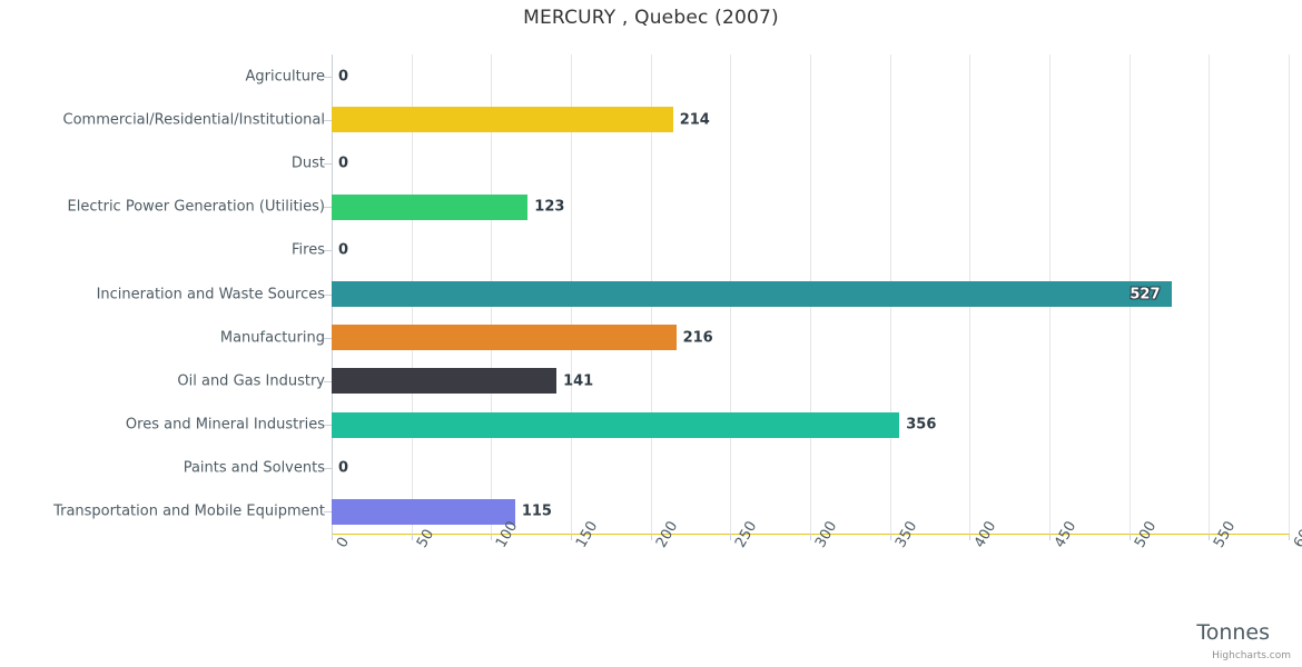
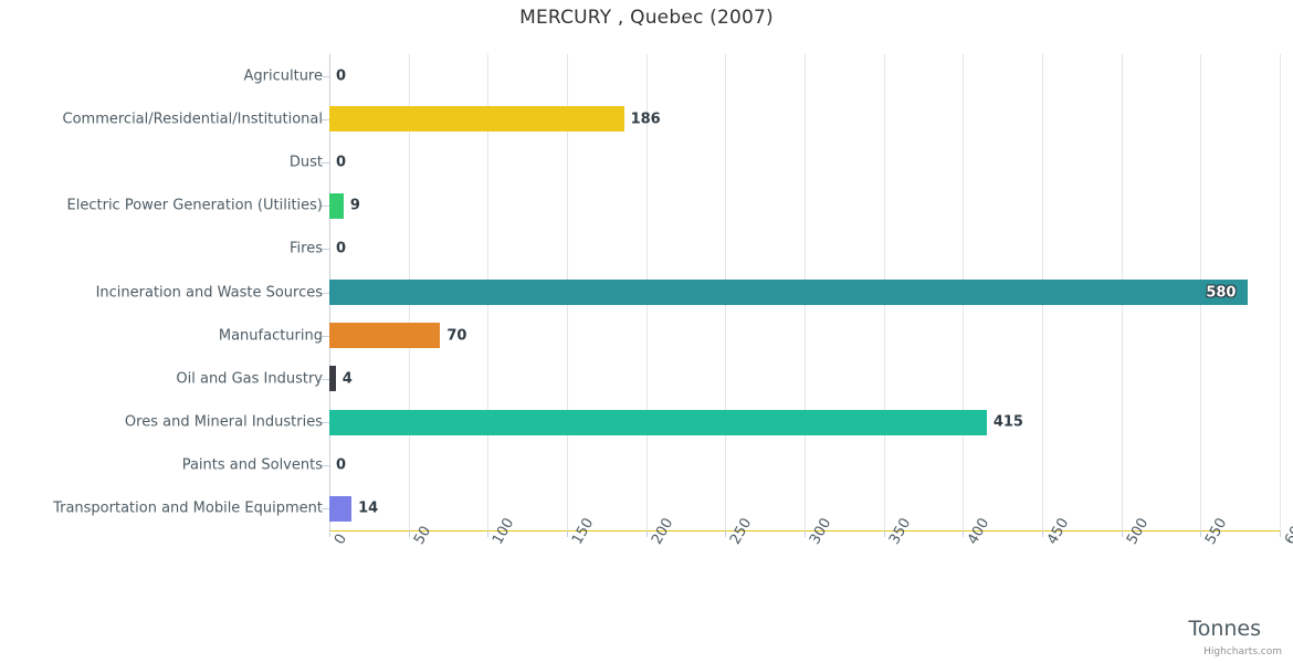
Commercial/Residential/Institutional: 214 -> 186
Electric Power Generation (Utilities): 123 -> 9
Incineration and Waste Sources: 527 -> 580
Manufacturing: 216 -> 70
Oil and Gas Industry: 141 -> 4
Ores and Mineral Industries: 356 -> 415
Transportation and Mobile Equipment: 115 -> 14
